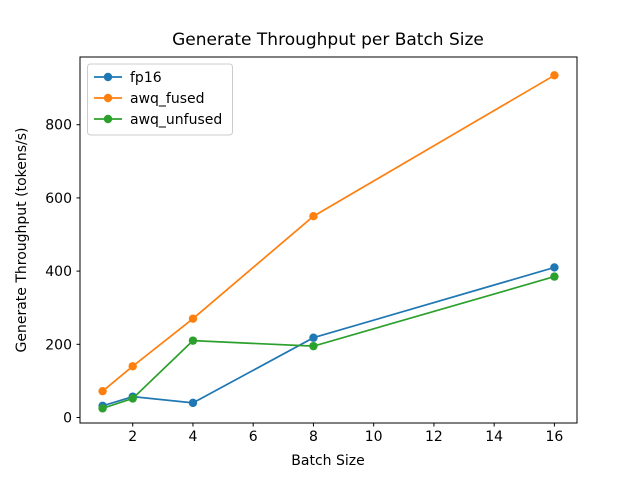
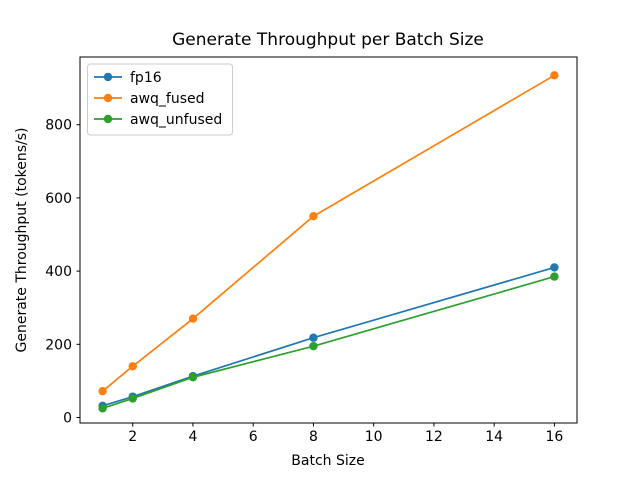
fp16/4: 40 -> 110
awq_unfused/4: 210 -> 110
